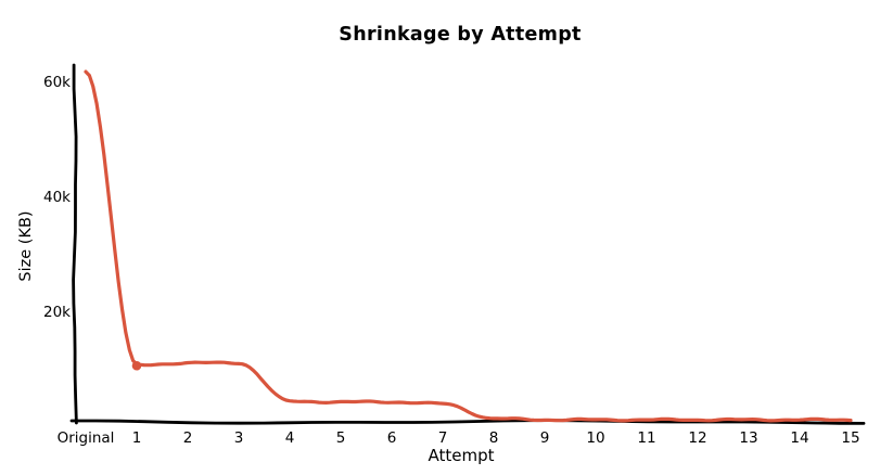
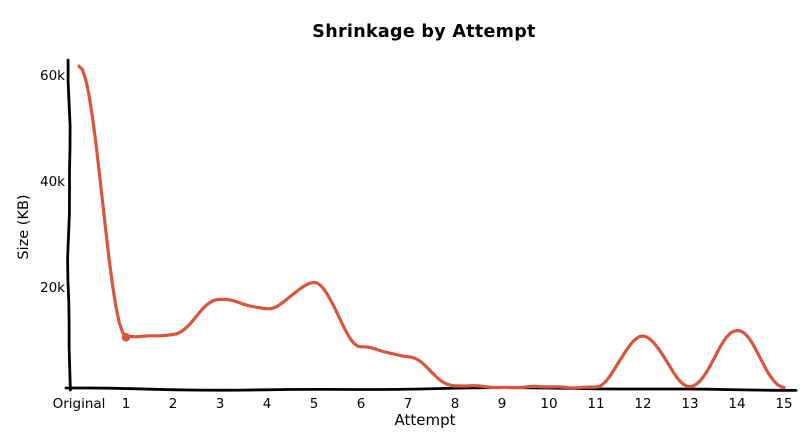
3: 11k -> 18k
4: 4k -> 16k
5: 4k -> 21k
6: 4k -> 9k
7: 4k -> 7k
12: 1k -> 11k
14: 1k -> 12k
